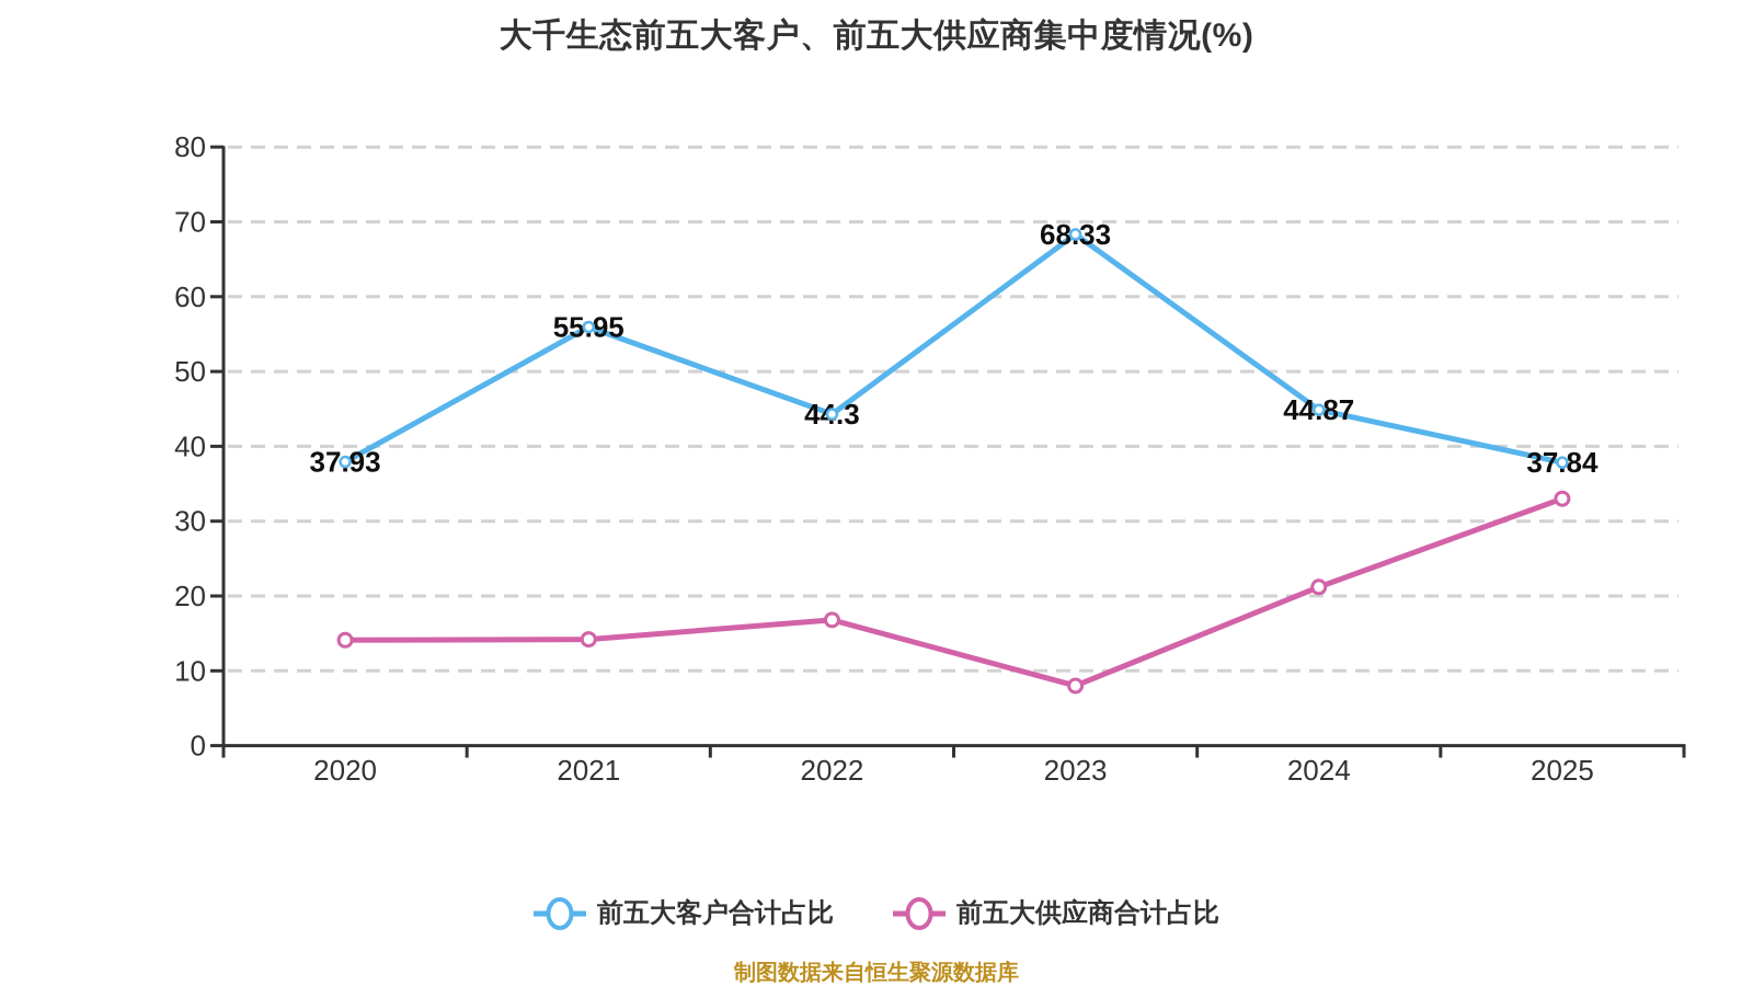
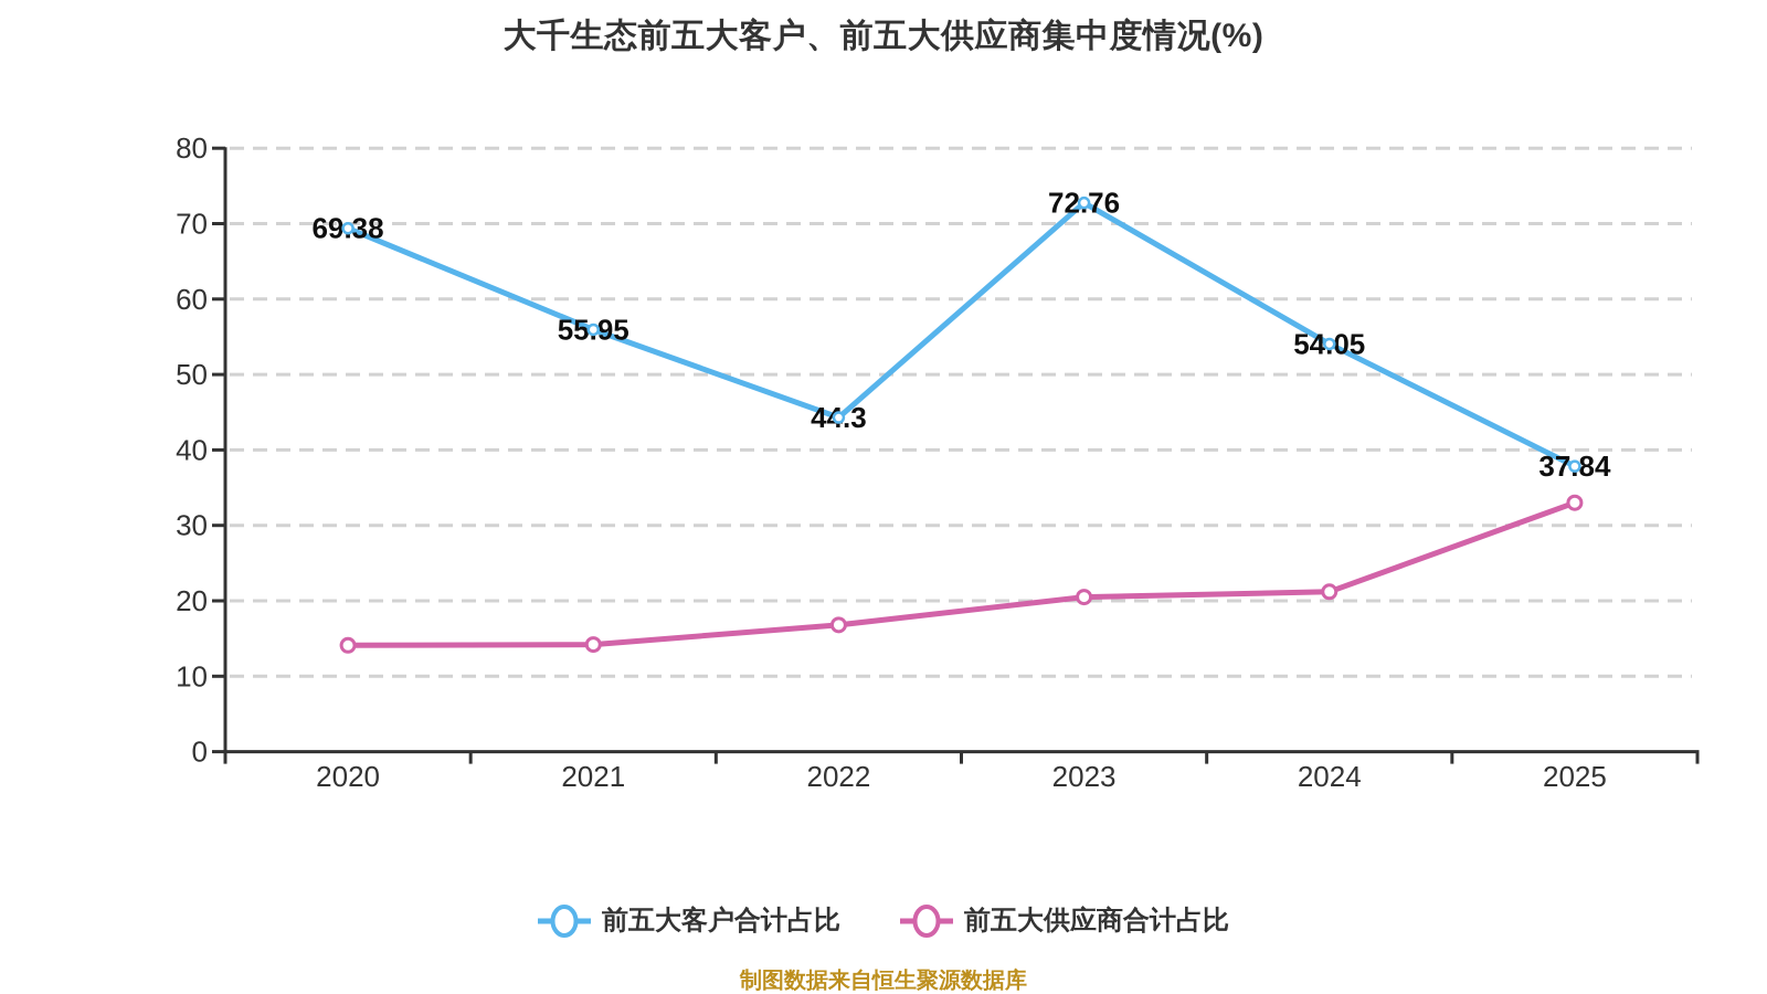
前五大客户合计占比/2020: 37.93 -> 69.38
前五大客户合计占比/2023: 68.33 -> 72.76
前五大供应商合计占比/2023: 8 -> 20
前五大客户合计占比/2024: 44.87 -> 54.05
